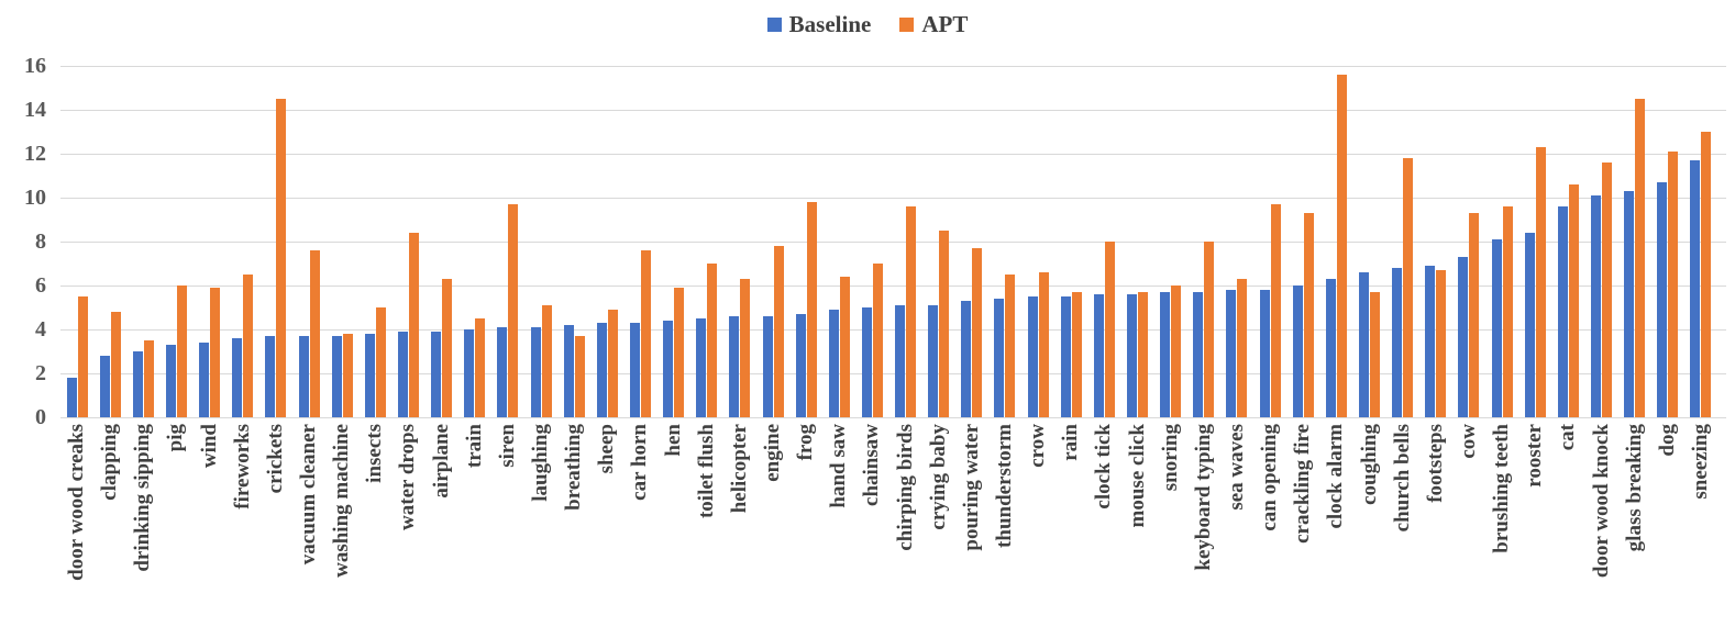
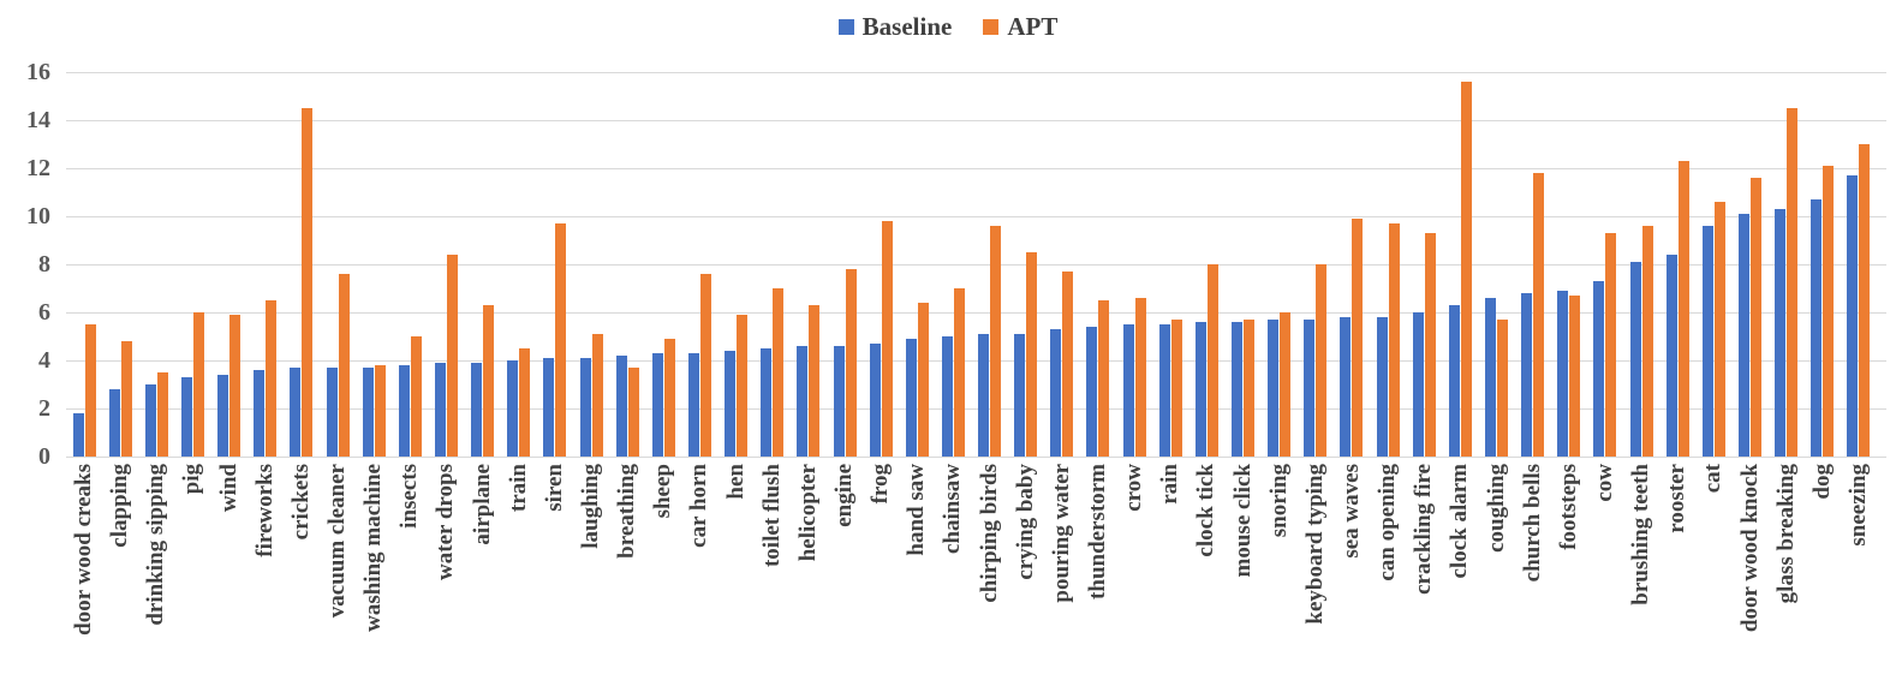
APT/sea waves: 6.3 -> 9.9
